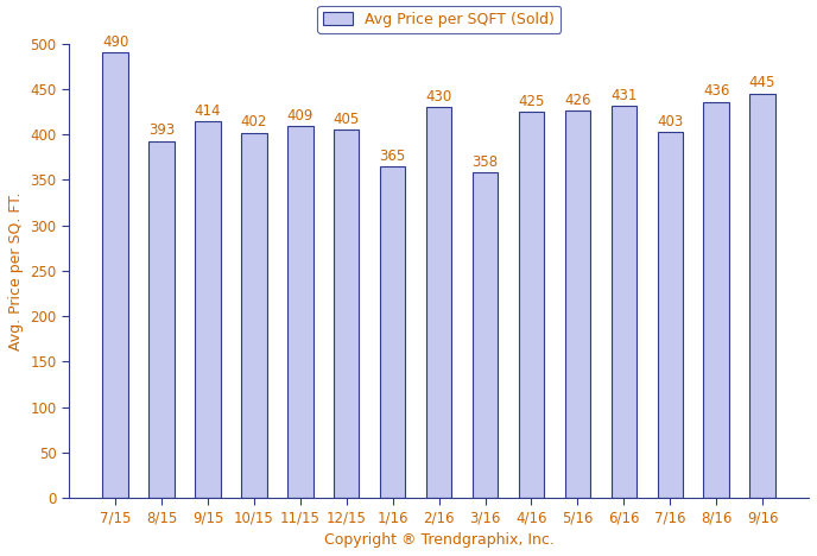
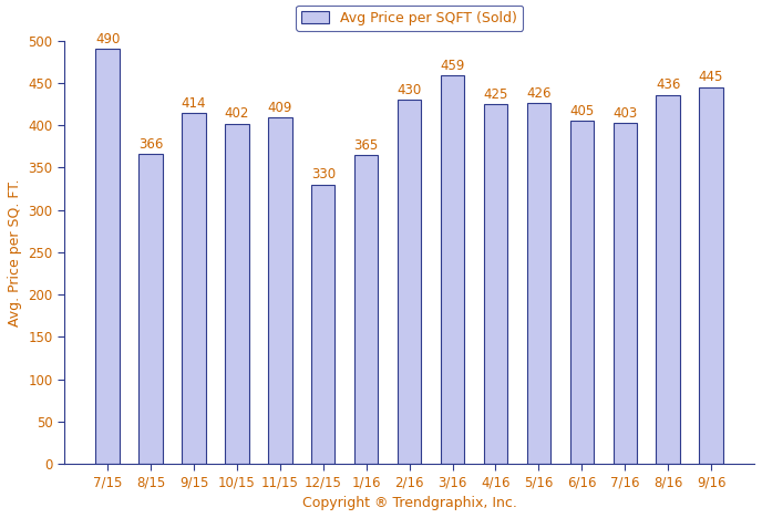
8/15: 393 -> 366
12/15: 405 -> 330
3/16: 358 -> 459
6/16: 431 -> 405
